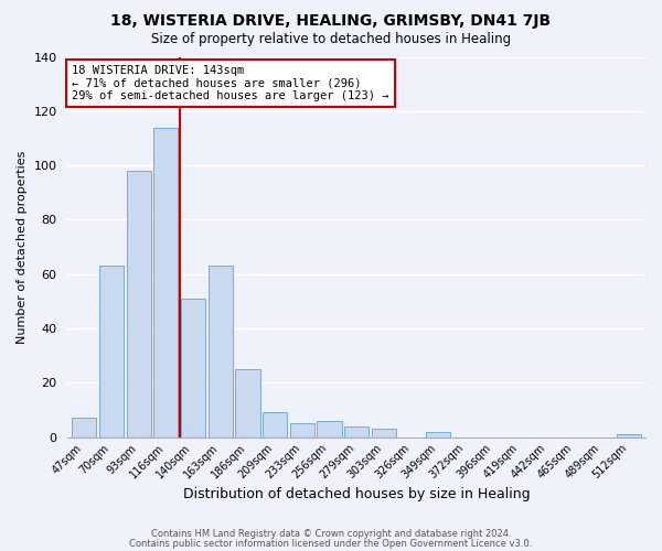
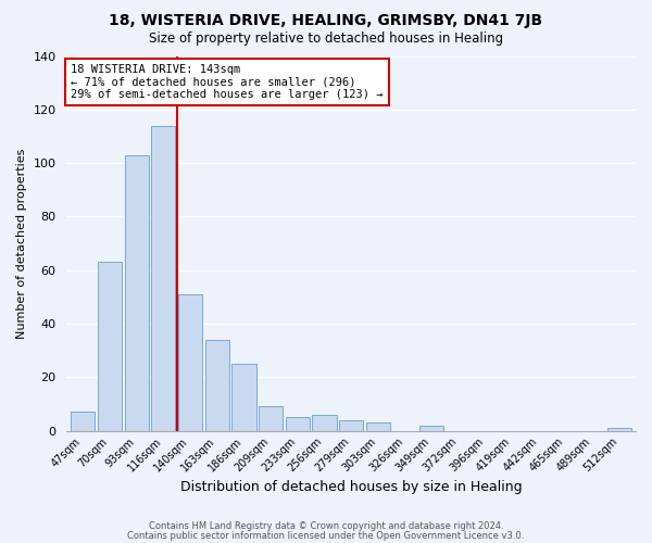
93sqm: 98 -> 103
163sqm: 63 -> 34
